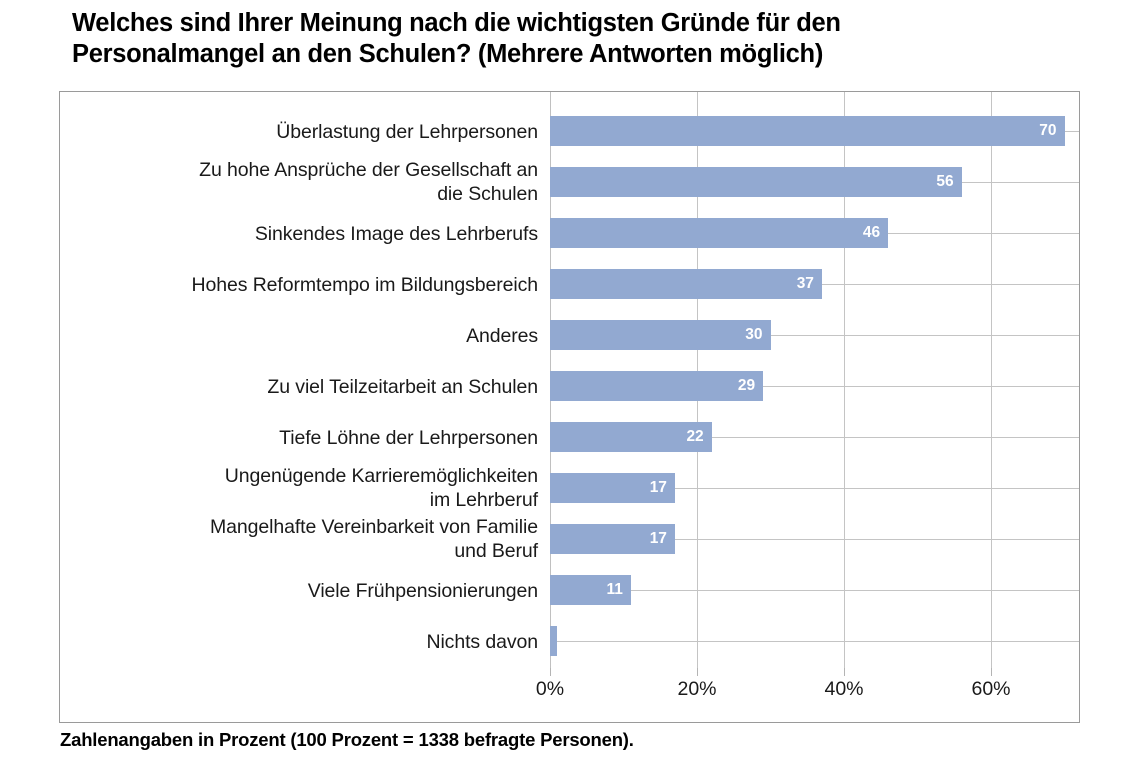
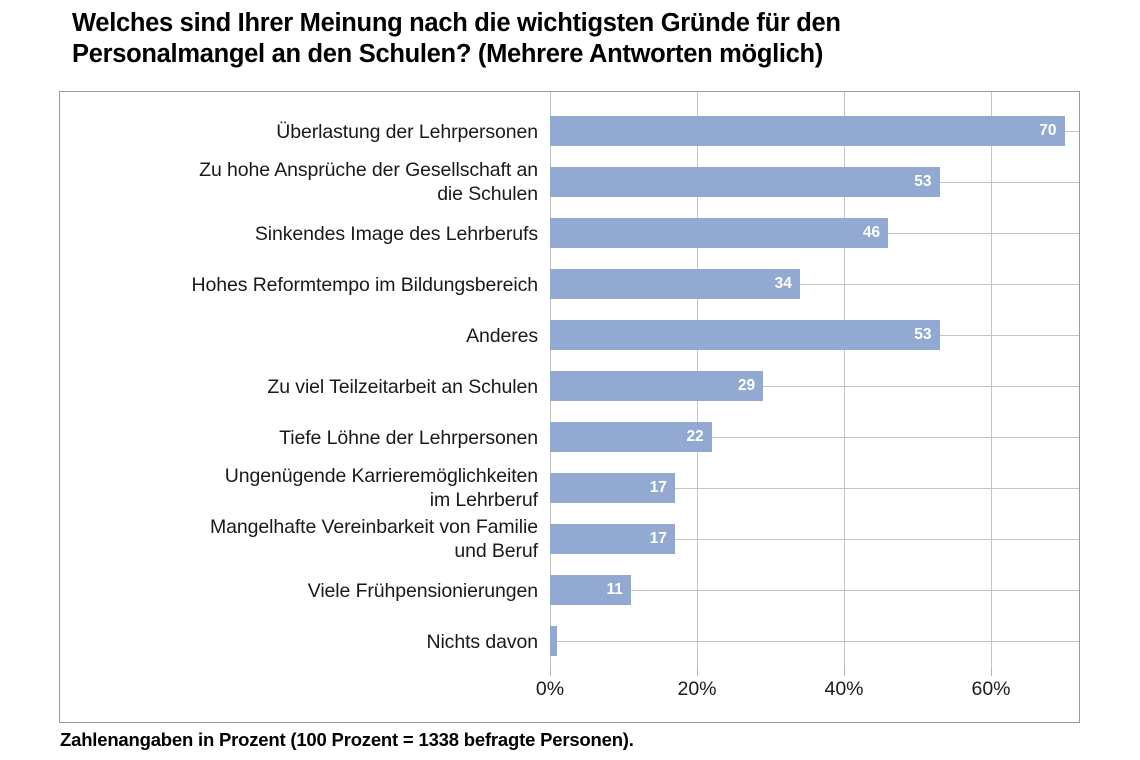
Zu hohe Ansprüche der Gesellschaft an die Schulen: 56 -> 53
Hohes Reformtempo im Bildungsbereich: 37 -> 34
Anderes: 30 -> 53
